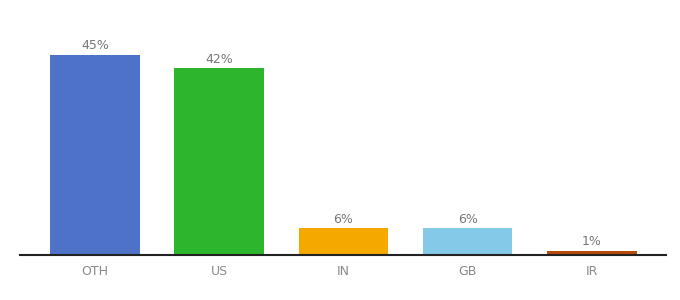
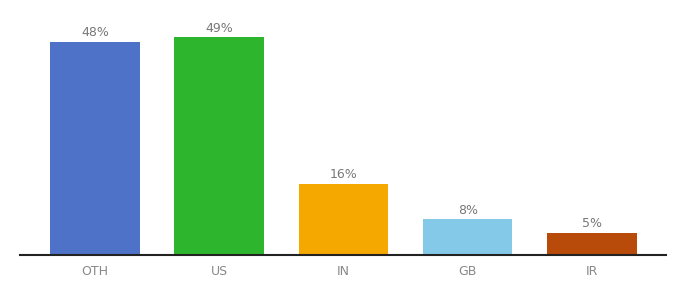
OTH: 45% -> 48%
US: 42% -> 49%
IN: 6% -> 16%
GB: 6% -> 8%
IR: 1% -> 5%
